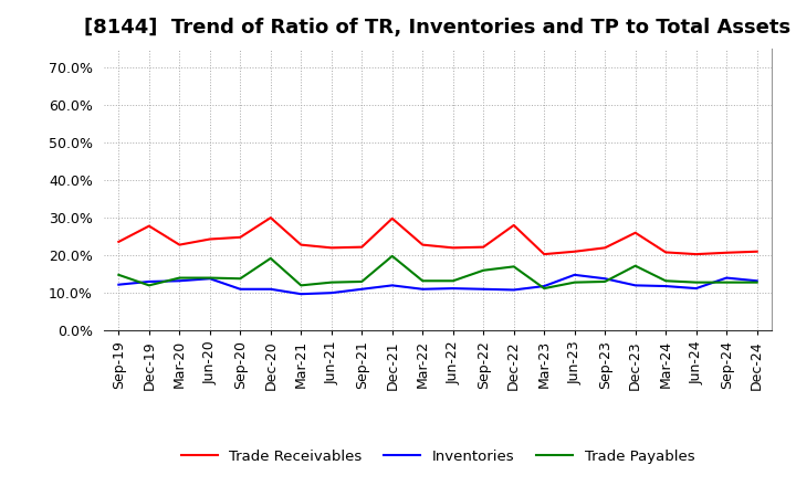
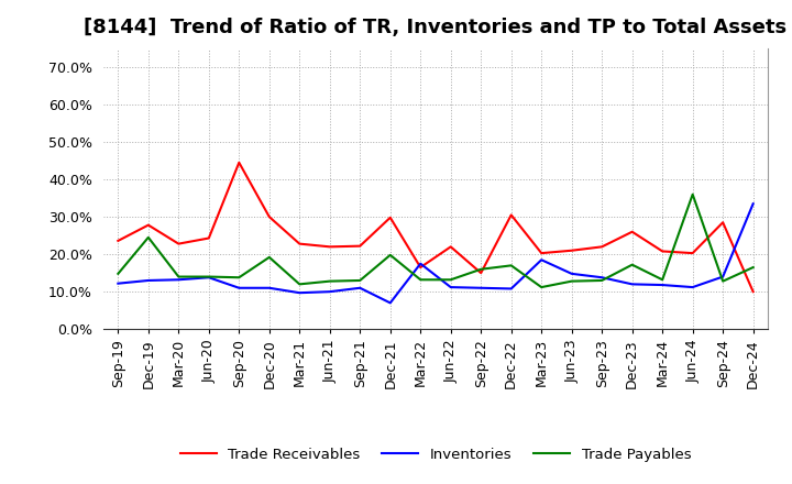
Trade Payables/Dec-19: 12.0% -> 24.5%
Trade Receivables/Sep-20: 24.8% -> 44.5%
Inventories/Dec-21: 12.0% -> 7.0%
Trade Receivables/Mar-22: 22.8% -> 16.5%
Inventories/Mar-22: 11.0% -> 17.5%
Trade Receivables/Sep-22: 22.2% -> 15.0%
Trade Receivables/Dec-22: 28.0% -> 30.5%
Inventories/Mar-23: 11.8% -> 18.5%
Trade Payables/Jun-24: 12.8% -> 36.0%
Trade Receivables/Sep-24: 20.7% -> 28.5%
Trade Receivables/Dec-24: 21.0% -> 10.0%
Inventories/Dec-24: 13.2% -> 33.5%
Trade Payables/Dec-24: 12.8% -> 16.5%
